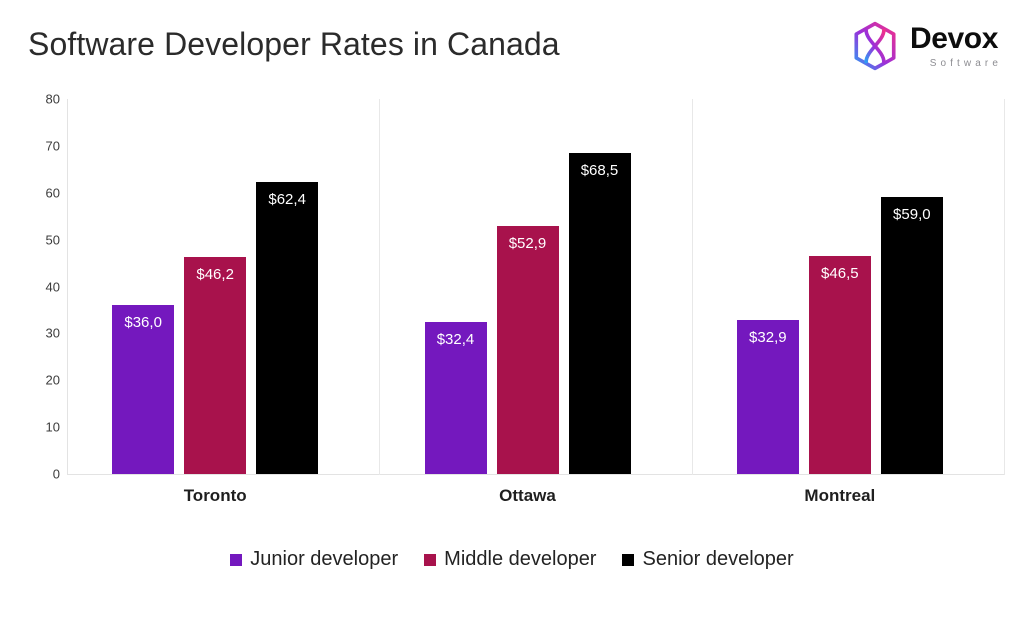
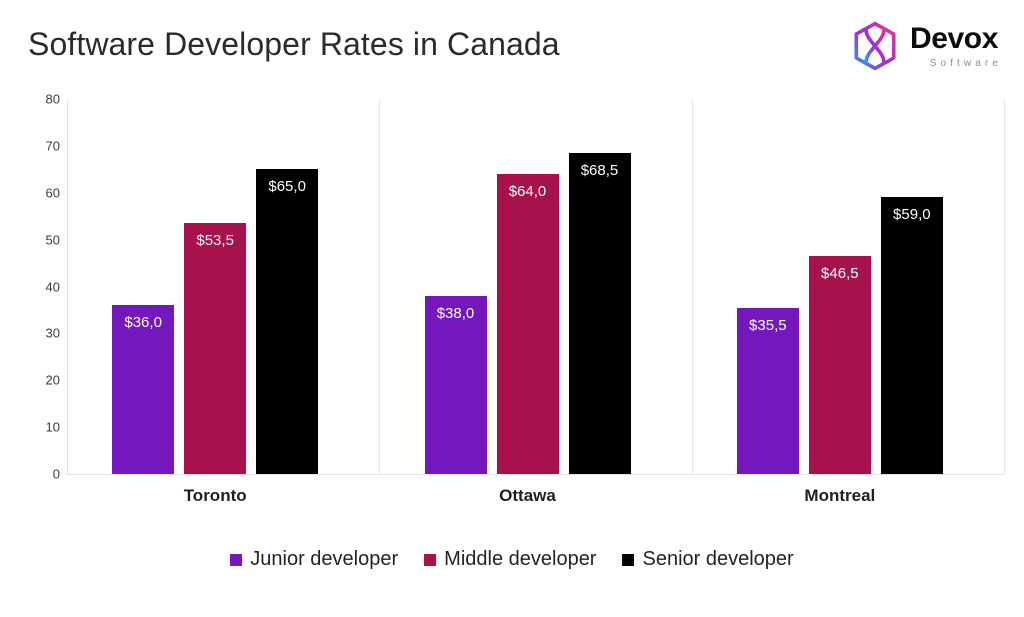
Middle developer/Toronto: $46,2 -> $53,5
Senior developer/Toronto: $62,4 -> $65,0
Junior developer/Ottawa: $32,4 -> $38,0
Middle developer/Ottawa: $52,9 -> $64,0
Junior developer/Montreal: $32,9 -> $35,5
